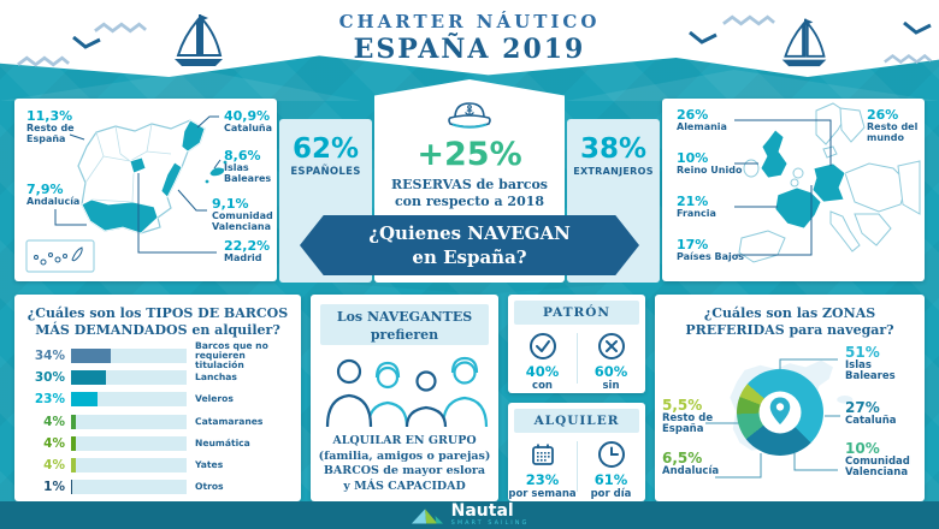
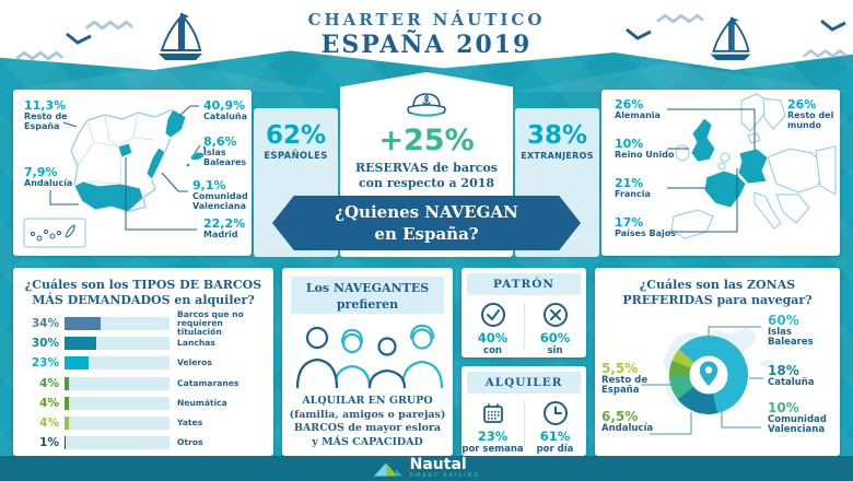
¿Cuáles son las ZONAS PREFERIDAS para navegar?/Islas Baleares: 51% -> 60%
¿Cuáles son las ZONAS PREFERIDAS para navegar?/Cataluña: 27% -> 18%
